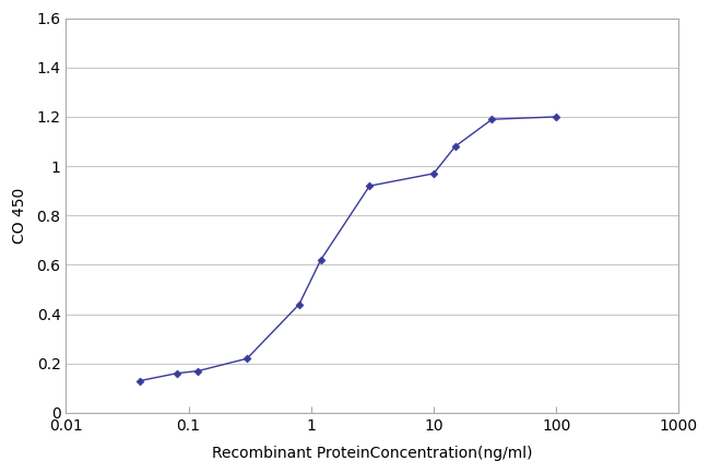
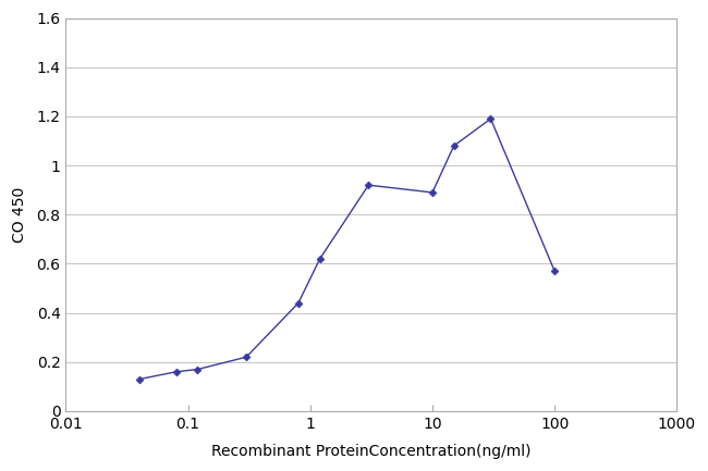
10: 0.97 -> 0.89
100: 1.20 -> 0.57
